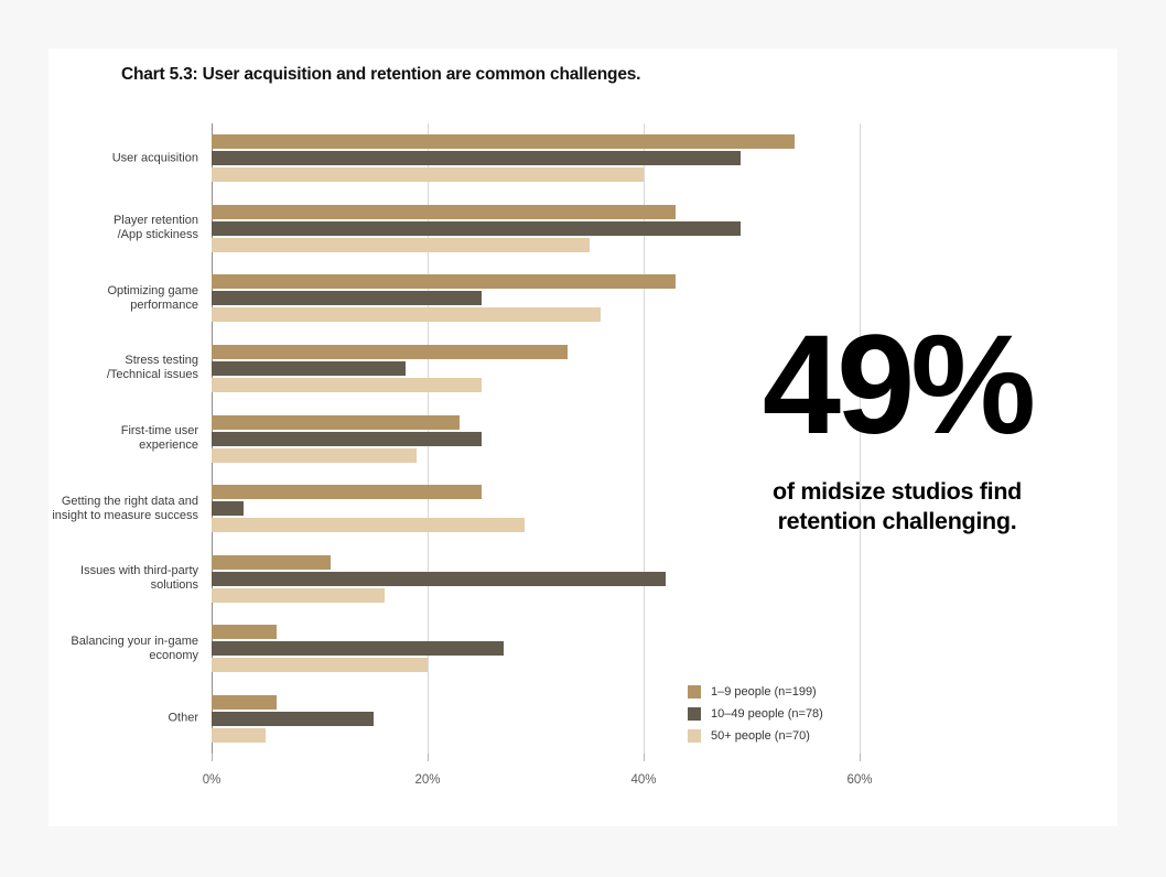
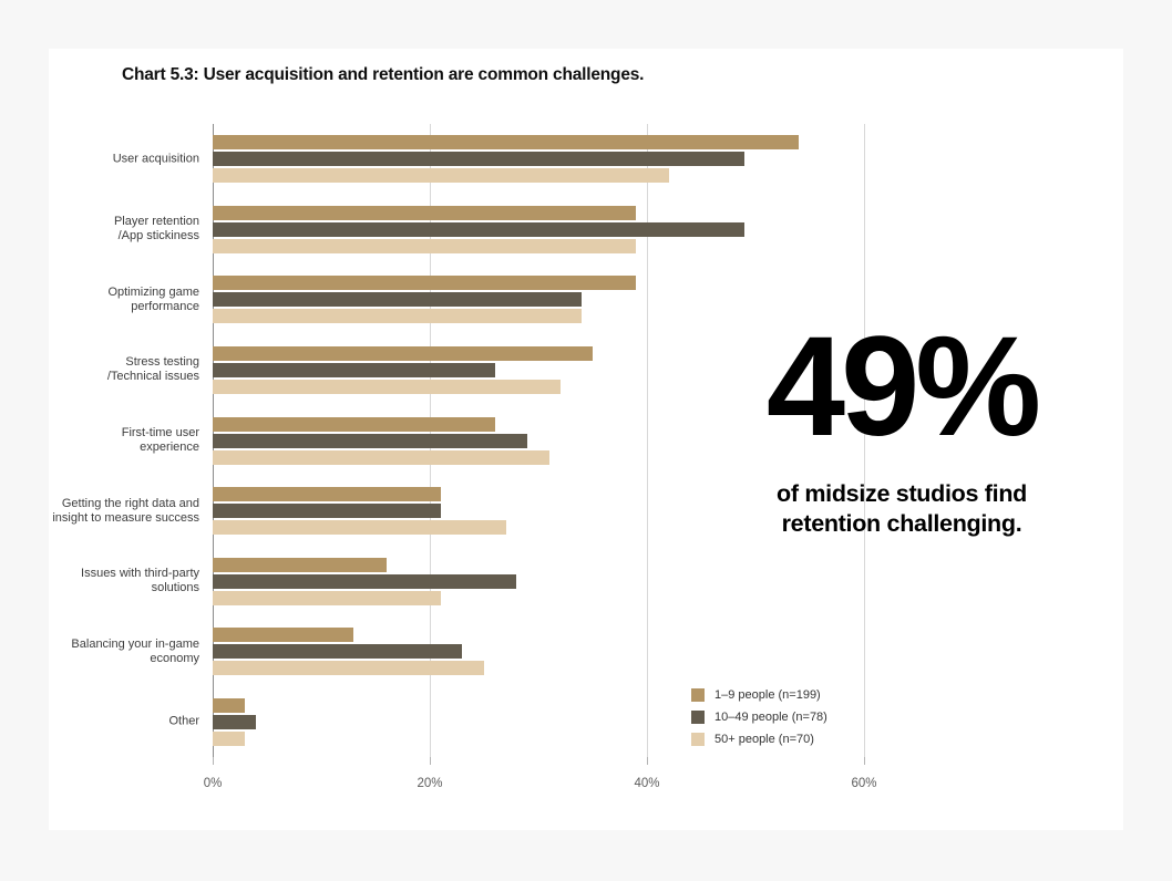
50+ people (n=70)/User acquisition: 40% -> 42%
1–9 people (n=199)/Player retention /App stickiness: 43% -> 39%
50+ people (n=70)/Player retention /App stickiness: 35% -> 39%
1–9 people (n=199)/Optimizing game performance: 43% -> 39%
10–49 people (n=78)/Optimizing game performance: 25% -> 34%
50+ people (n=70)/Optimizing game performance: 36% -> 34%
1–9 people (n=199)/Stress testing /Technical issues: 33% -> 35%
10–49 people (n=78)/Stress testing /Technical issues: 18% -> 26%
50+ people (n=70)/Stress testing /Technical issues: 25% -> 32%
1–9 people (n=199)/First-time user experience: 23% -> 26%
10–49 people (n=78)/First-time user experience: 25% -> 29%
50+ people (n=70)/First-time user experience: 19% -> 31%
1–9 people (n=199)/Getting the right data and insight to measure success: 25% -> 21%
10–49 people (n=78)/Getting the right data and insight to measure success: 3% -> 21%
50+ people (n=70)/Getting the right data and insight to measure success: 29% -> 27%
1–9 people (n=199)/Issues with third-party solutions: 11% -> 16%
10–49 people (n=78)/Issues with third-party solutions: 42% -> 28%
50+ people (n=70)/Issues with third-party solutions: 16% -> 21%
1–9 people (n=199)/Balancing your in-game economy: 6% -> 13%
10–49 people (n=78)/Balancing your in-game economy: 27% -> 23%
50+ people (n=70)/Balancing your in-game economy: 20% -> 25%
1–9 people (n=199)/Other: 6% -> 3%
10–49 people (n=78)/Other: 15% -> 4%
50+ people (n=70)/Other: 5% -> 3%
